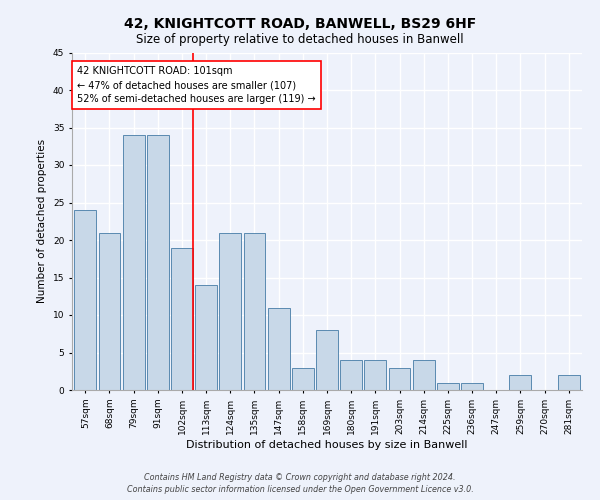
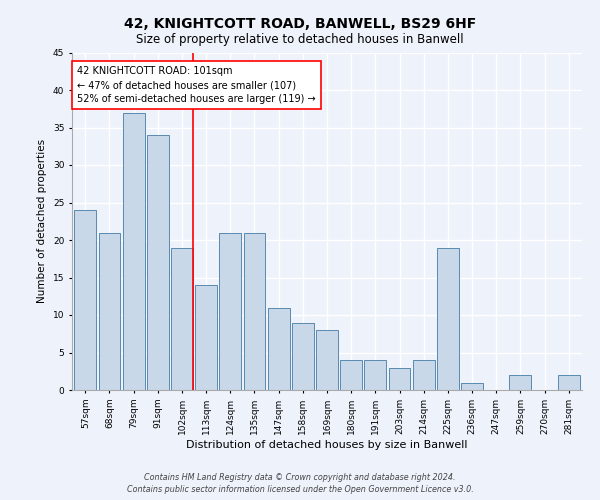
79sqm: 34 -> 37
158sqm: 3 -> 9
225sqm: 1 -> 19
